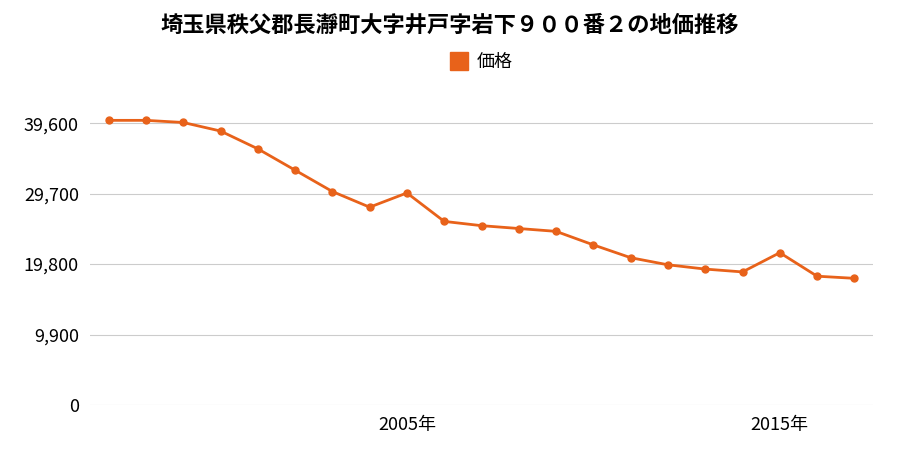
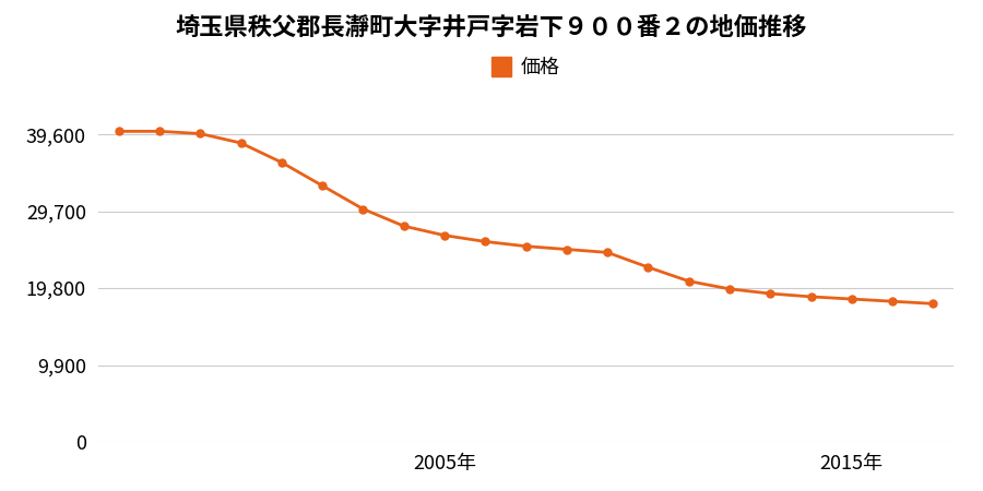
2005年: 29,800 -> 26,600
2015年: 21,400 -> 18,400
